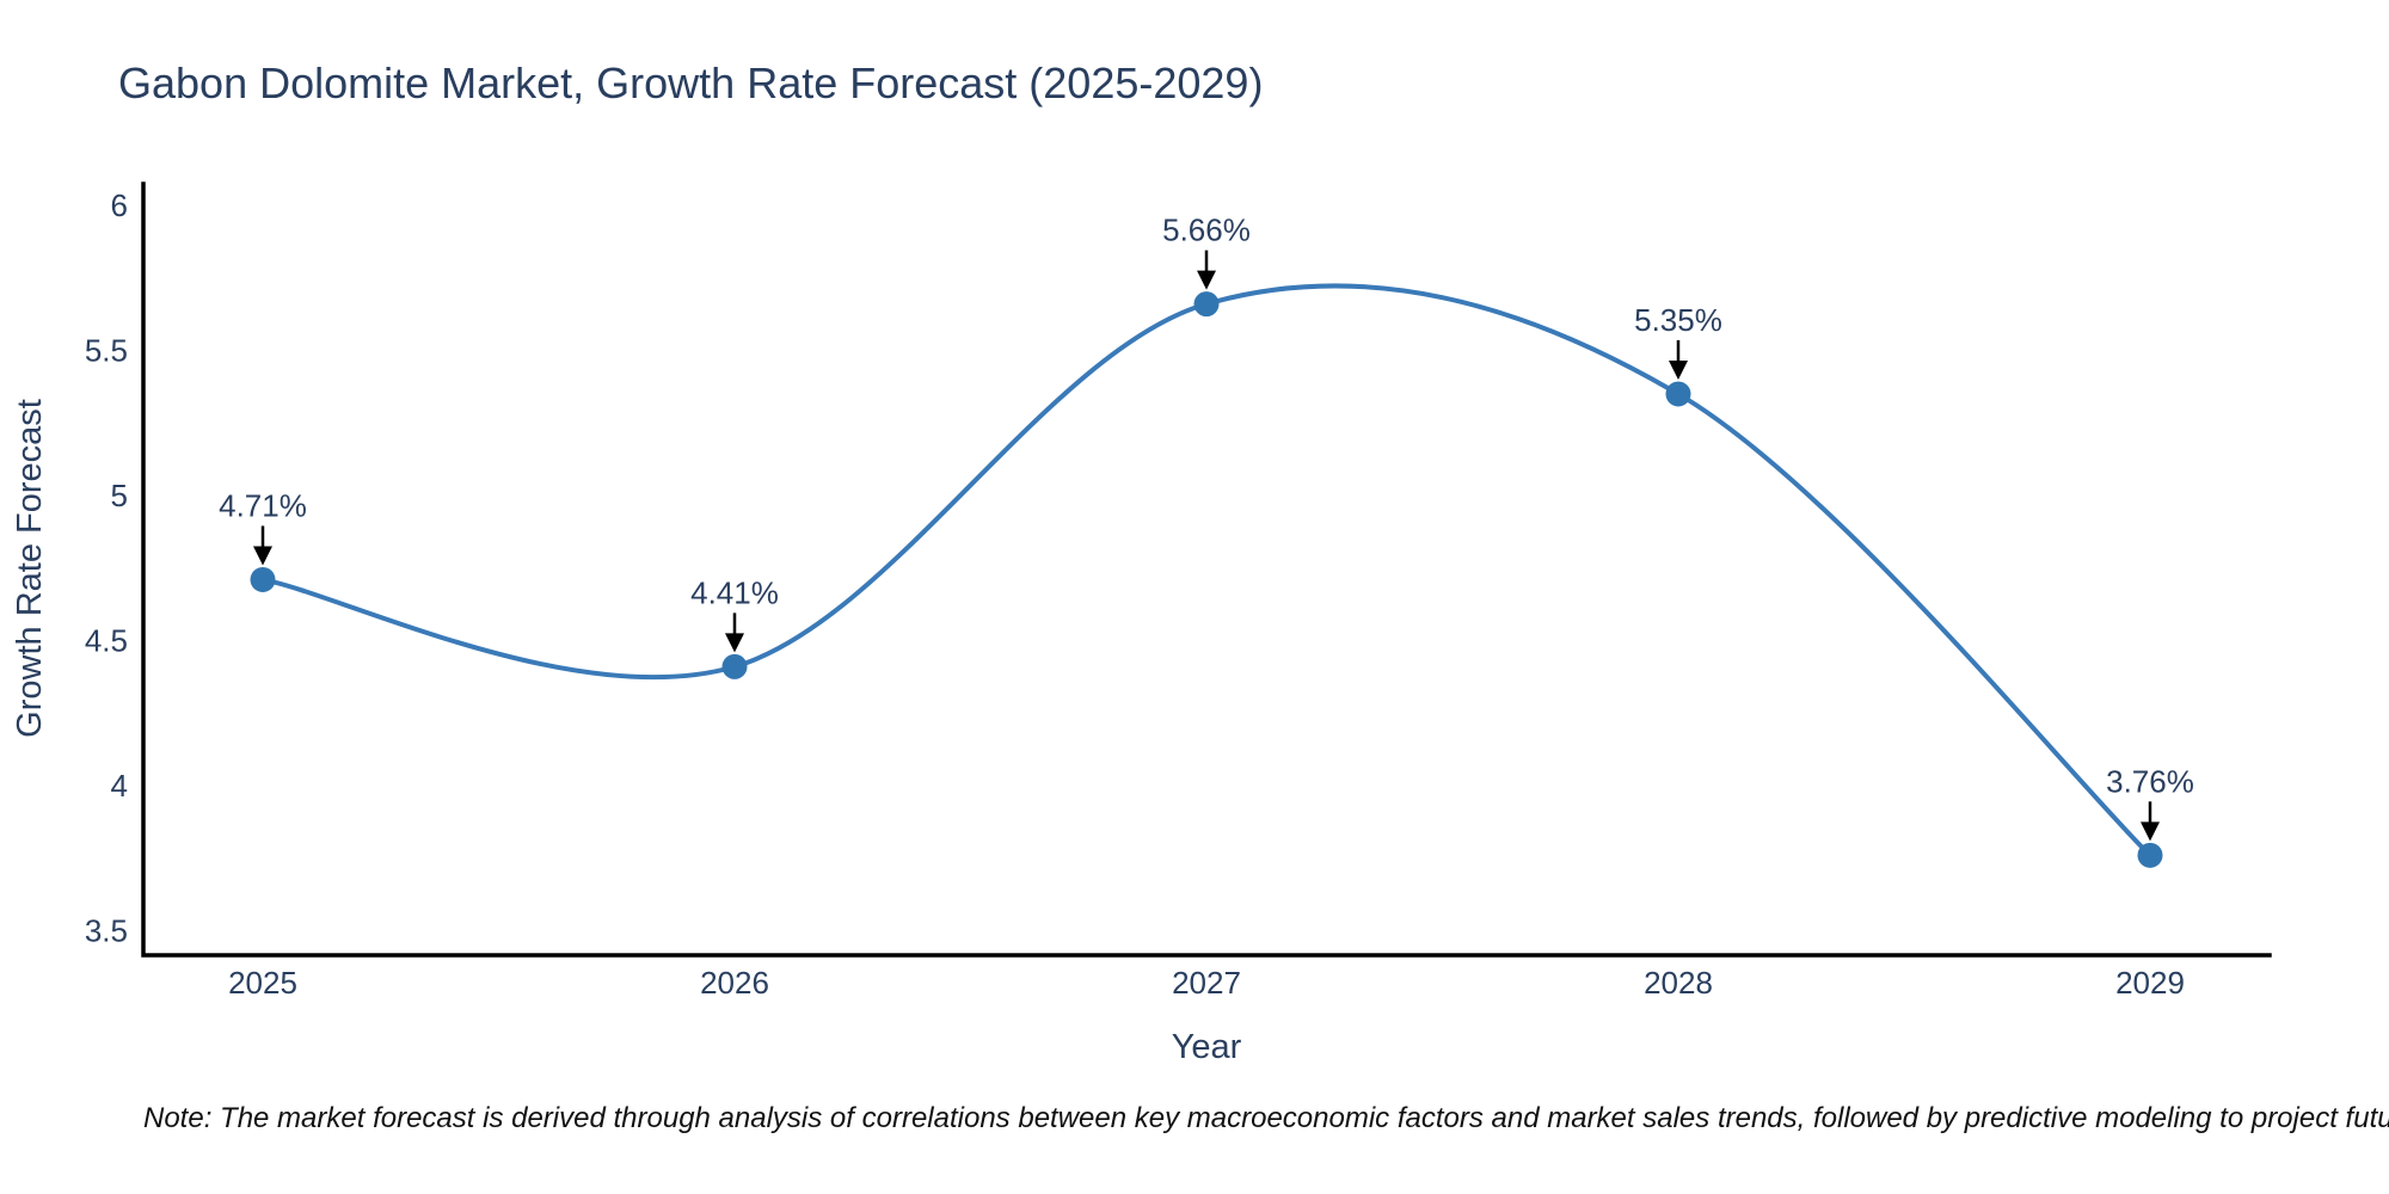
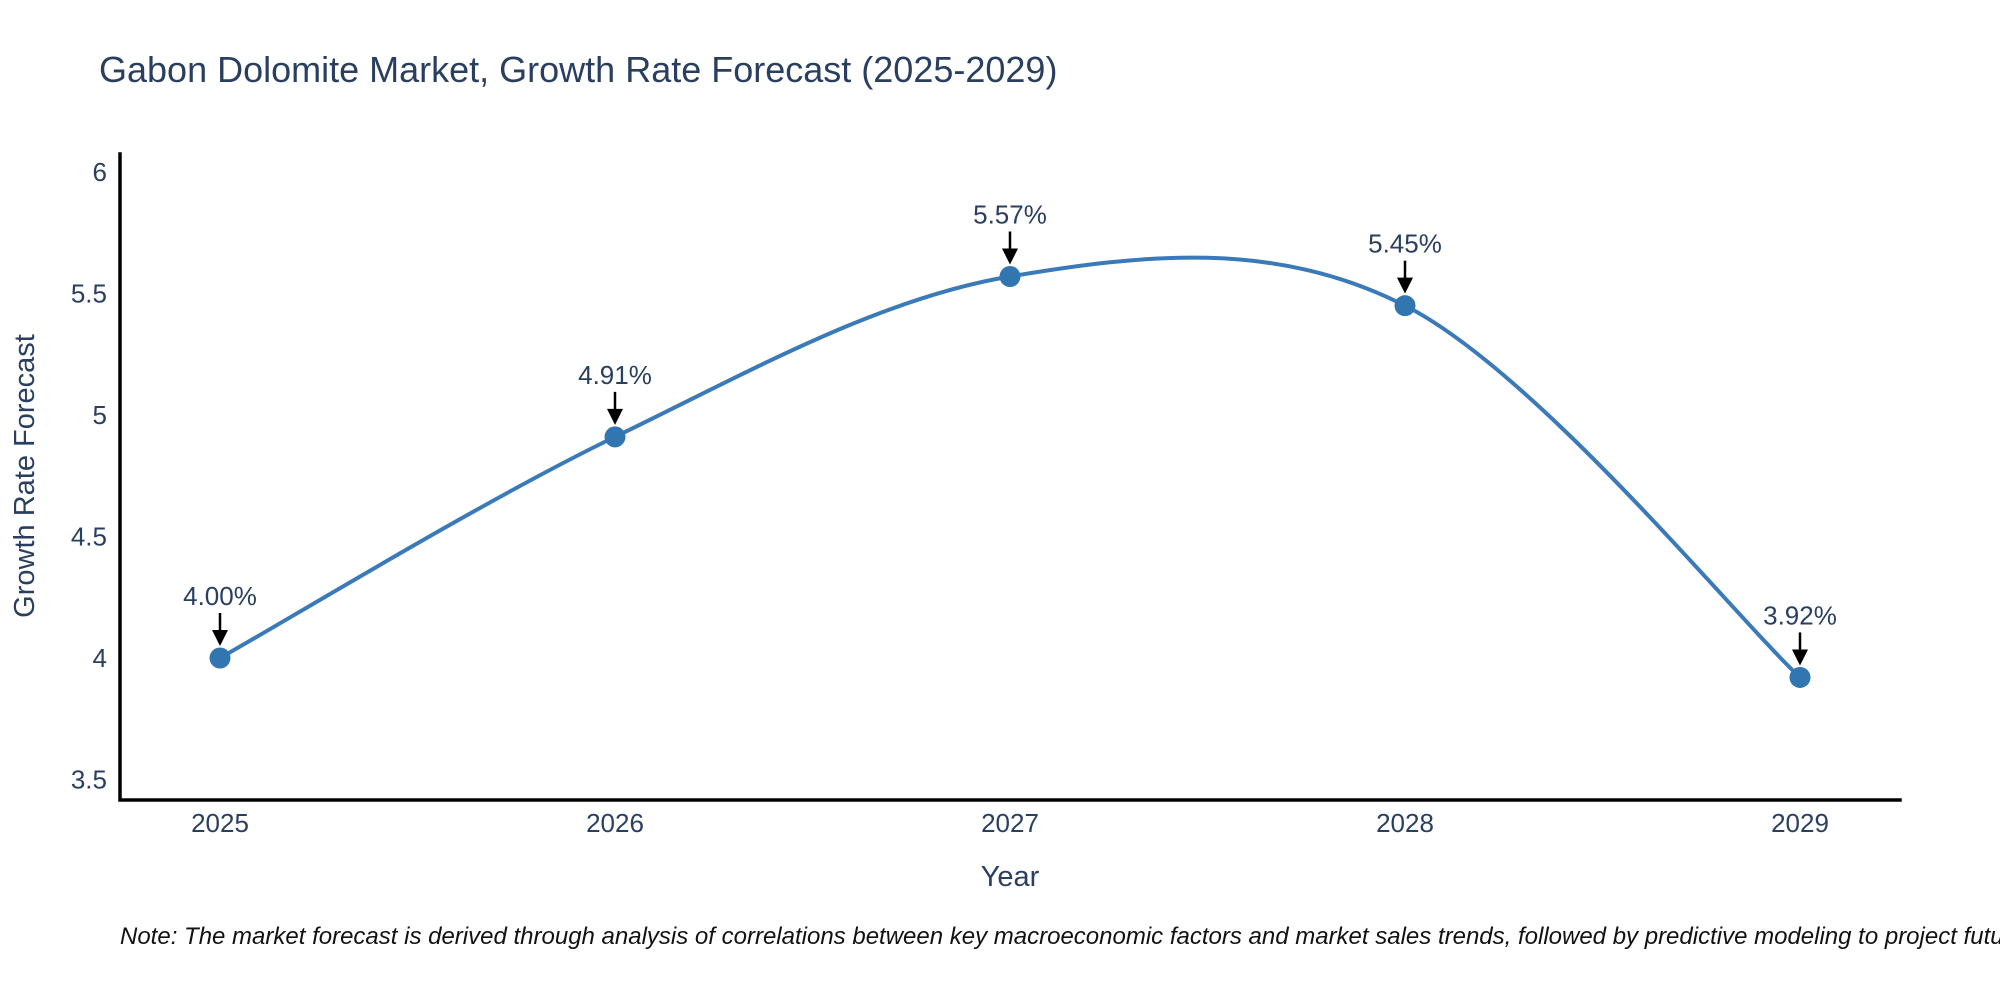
2025: 4.71% -> 4.00%
2026: 4.41% -> 4.91%
2027: 5.66% -> 5.57%
2028: 5.35% -> 5.45%
2029: 3.76% -> 3.92%
